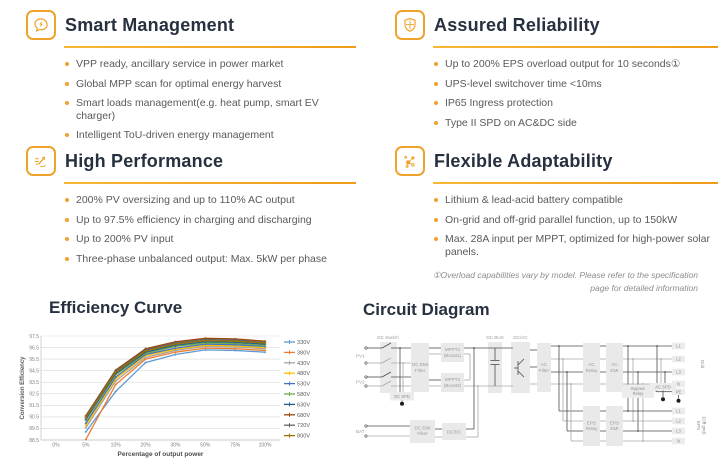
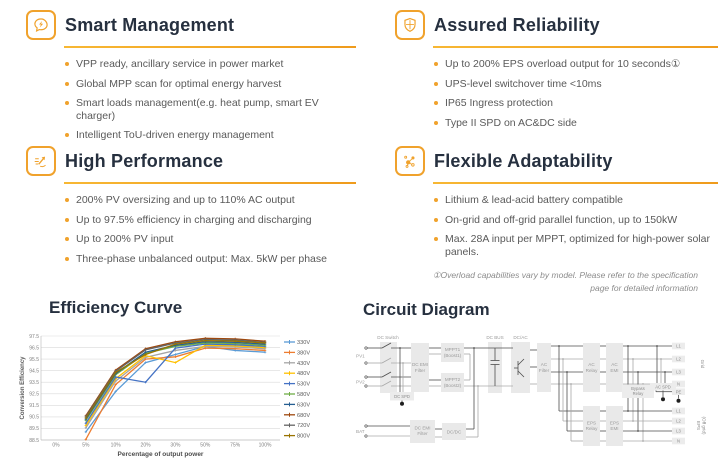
530V/20%: 95.9 -> 93.5
800V/20%: 96.2 -> 95.9
380V/30%: 96.1 -> 95.7
480V/30%: 96.3 -> 95.2
330V/50%: 96.3 -> 96.6
